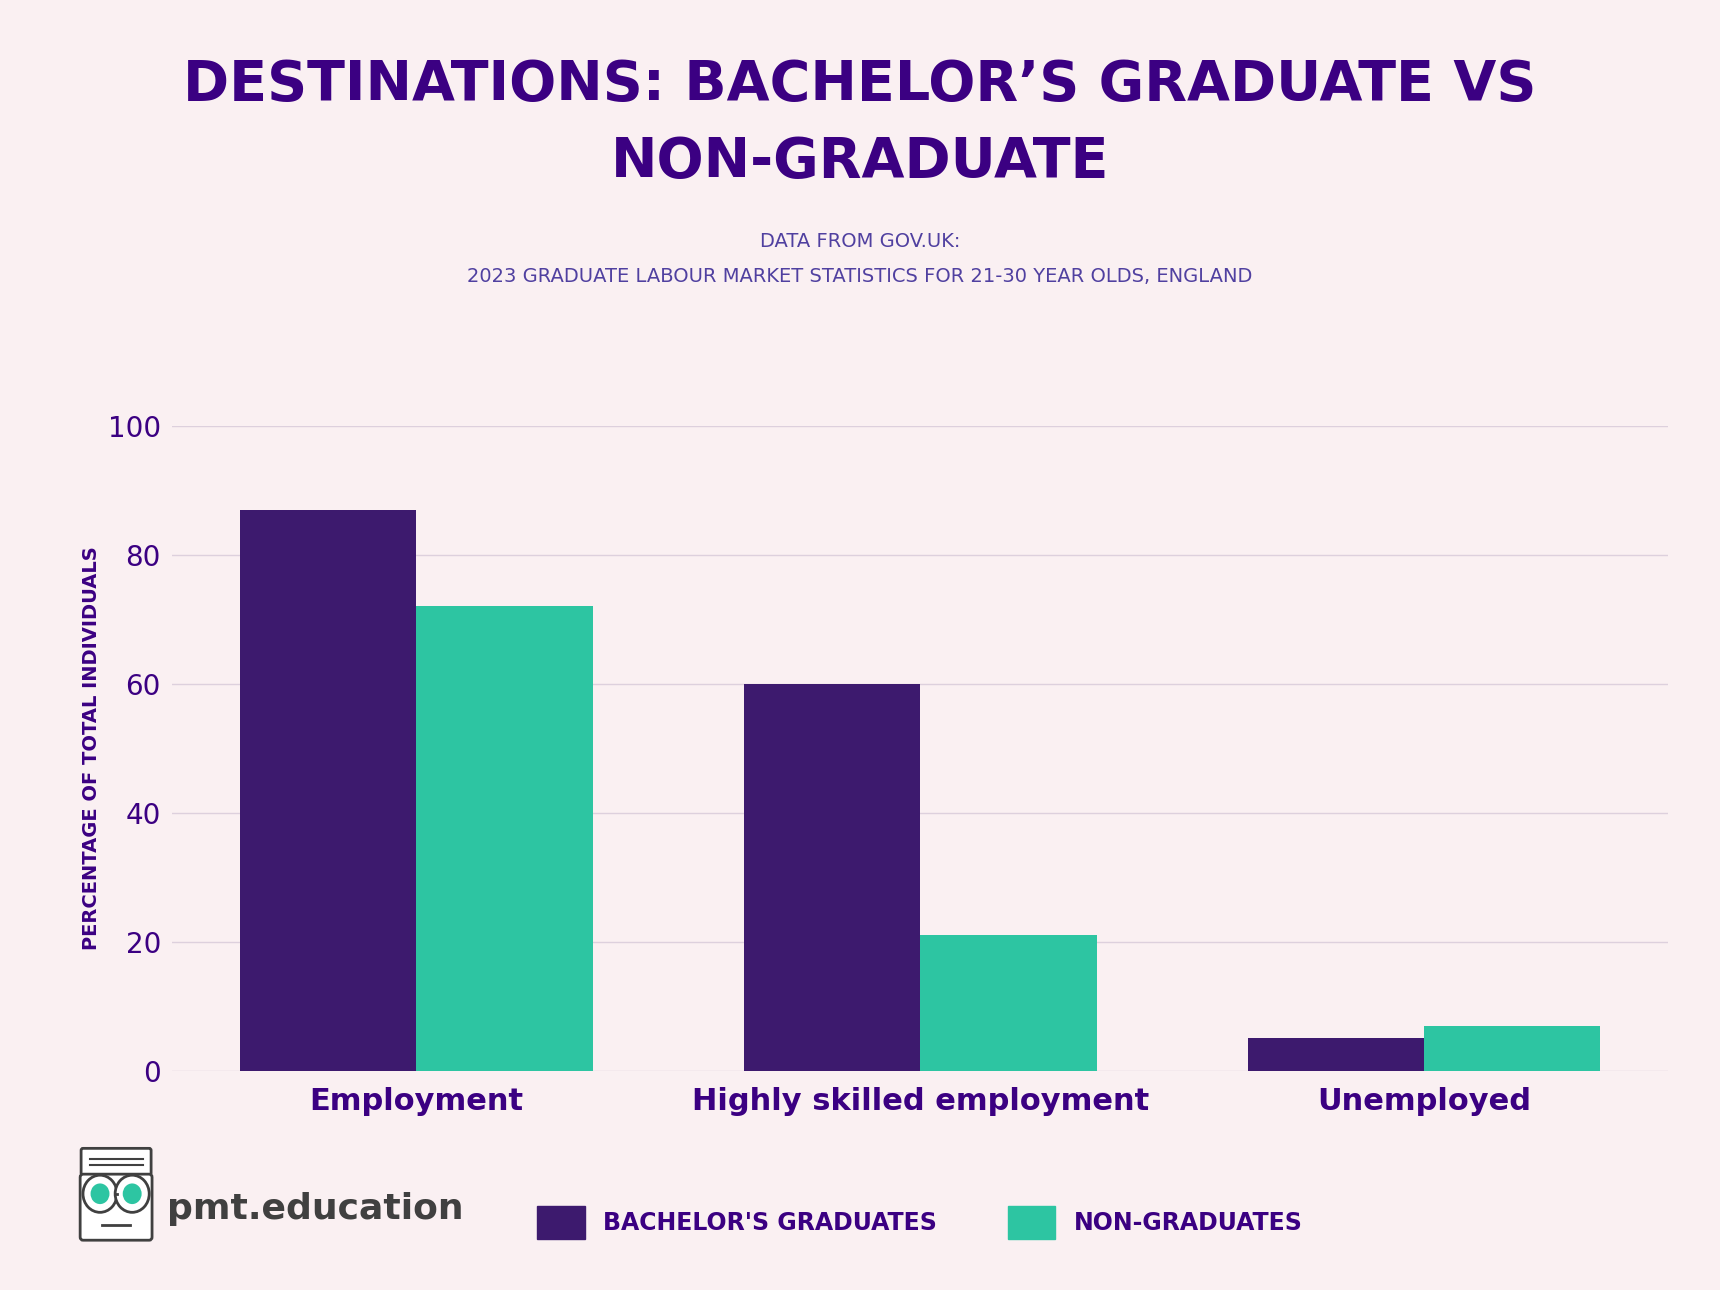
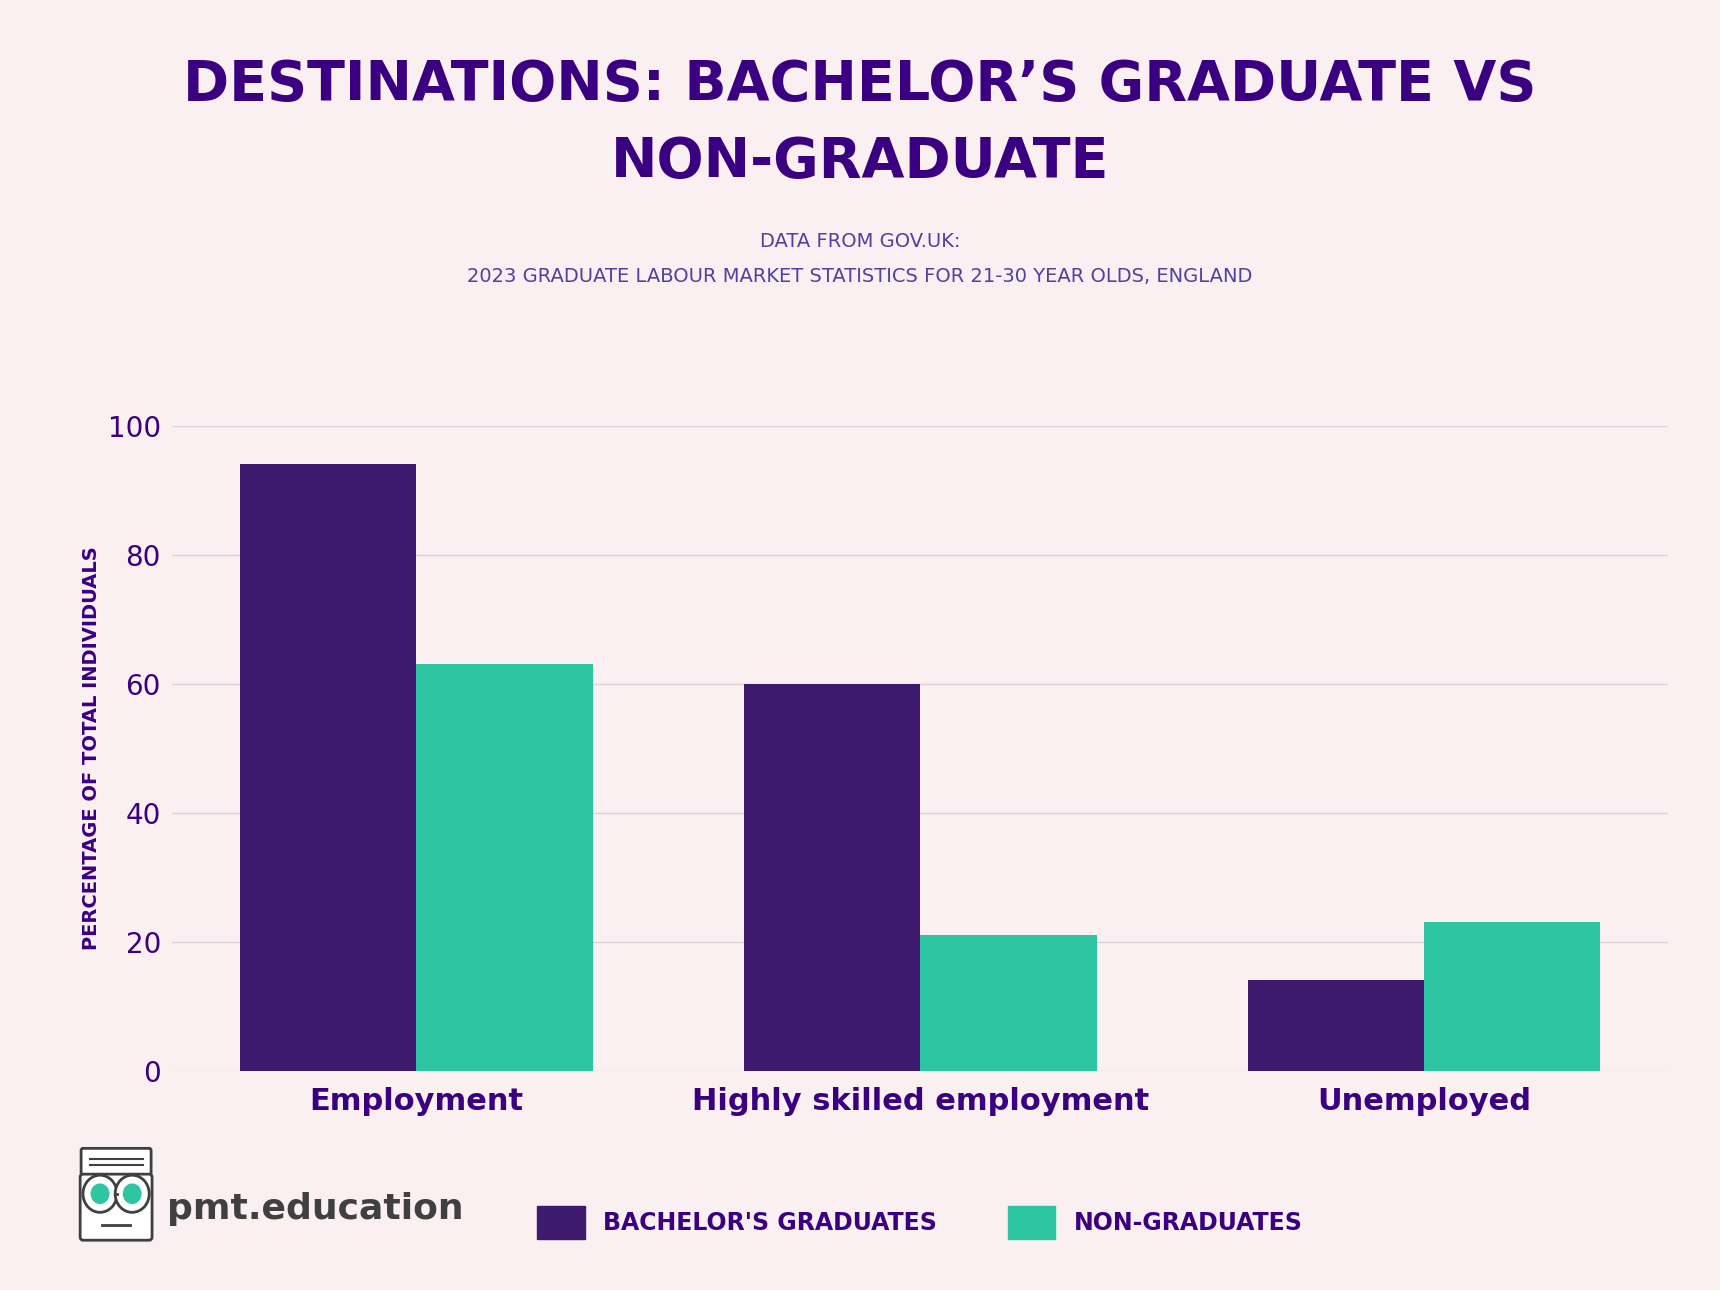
BACHELOR'S GRADUATES/Employment: 87 -> 94
NON-GRADUATES/Employment: 72 -> 63
BACHELOR'S GRADUATES/Unemployed: 5 -> 14
NON-GRADUATES/Unemployed: 7 -> 23
